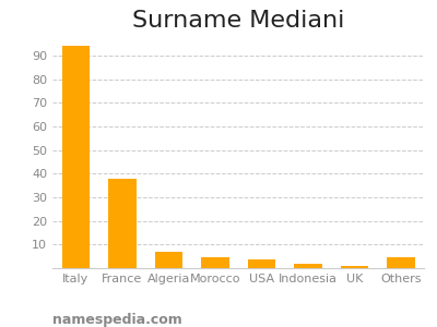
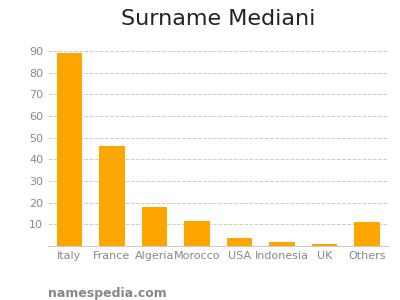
Italy: 94.0 -> 89.0
France: 38.0 -> 46.0
Algeria: 7.0 -> 18.0
Morocco: 4.5 -> 11.5
Others: 4.5 -> 11.0
